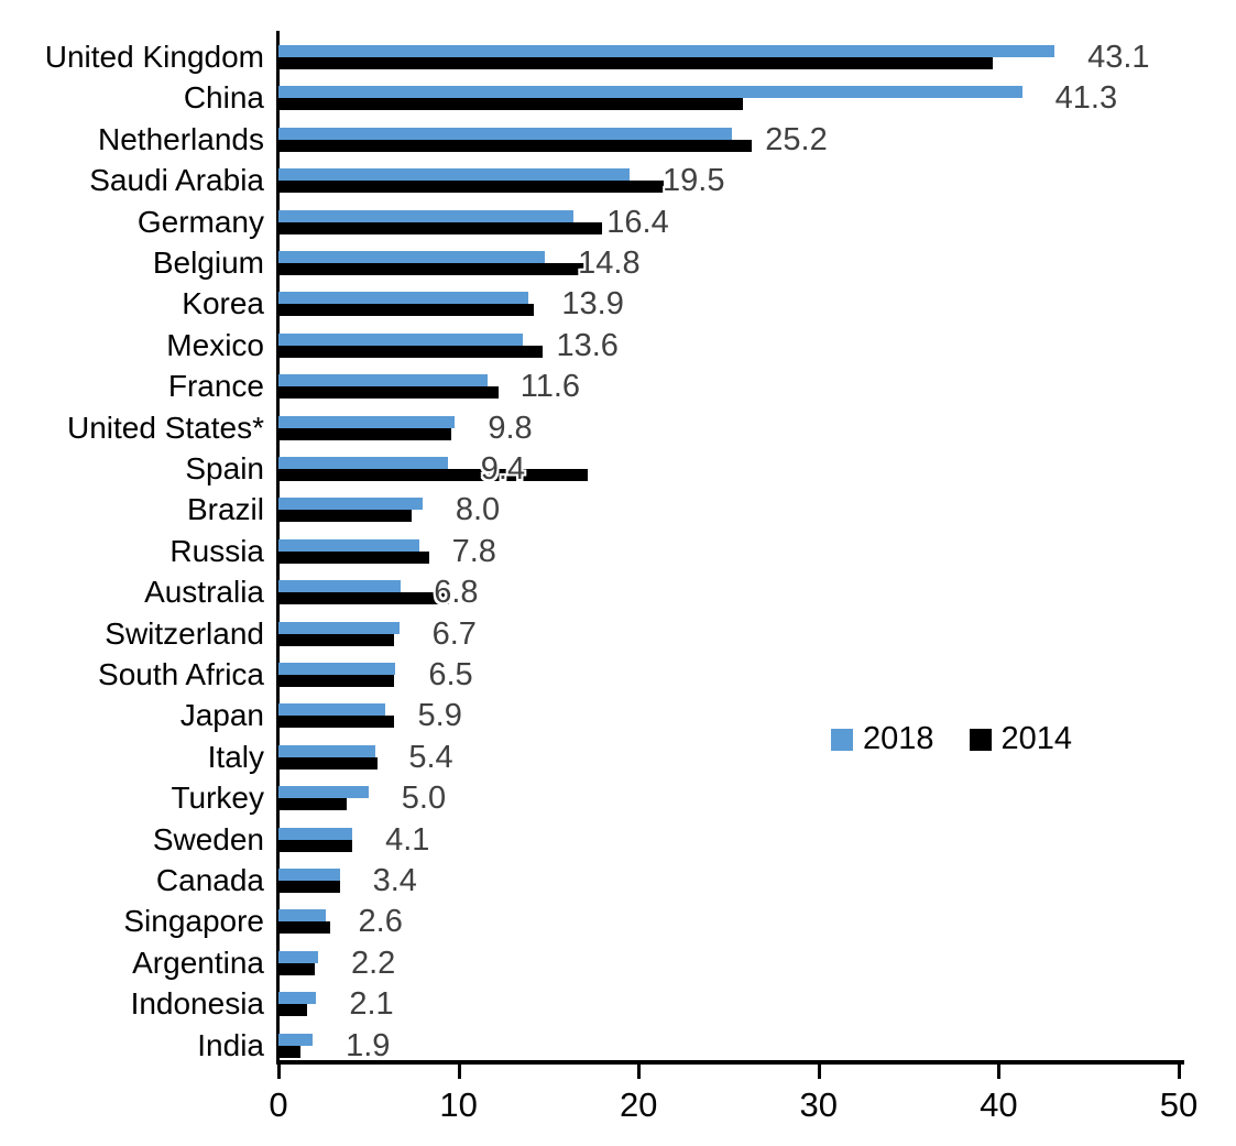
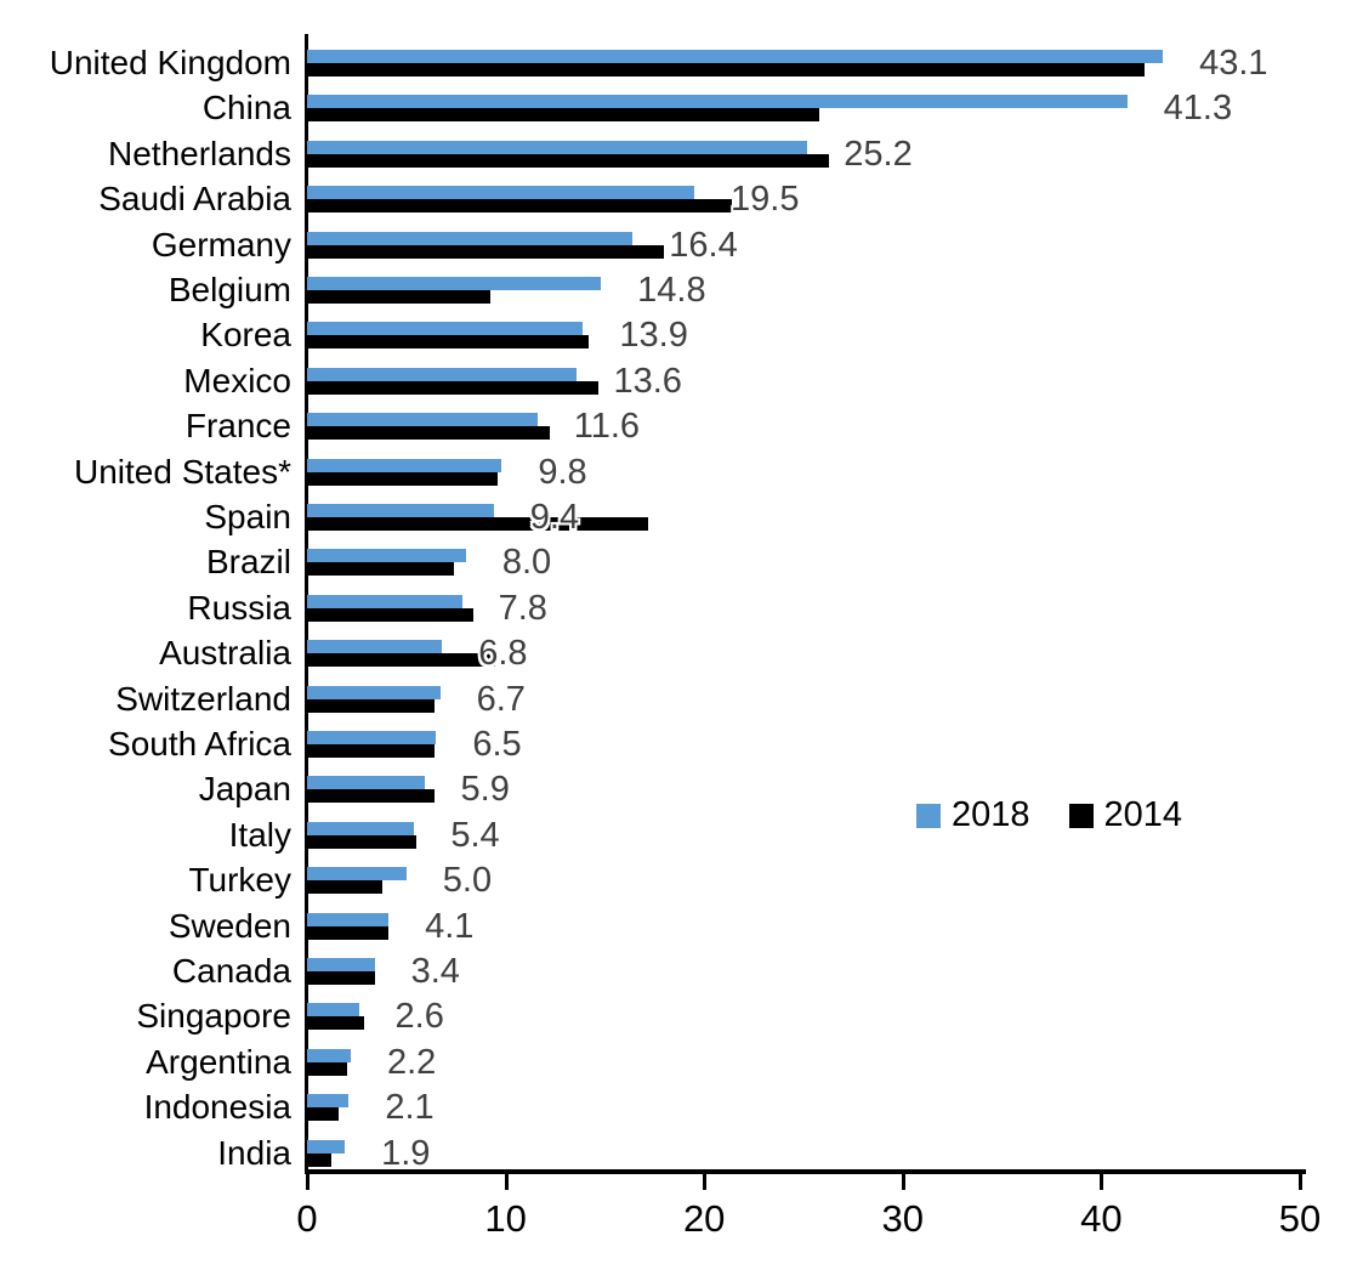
2014/United Kingdom: 39.7 -> 42.2
2014/Belgium: 17.1 -> 9.2
